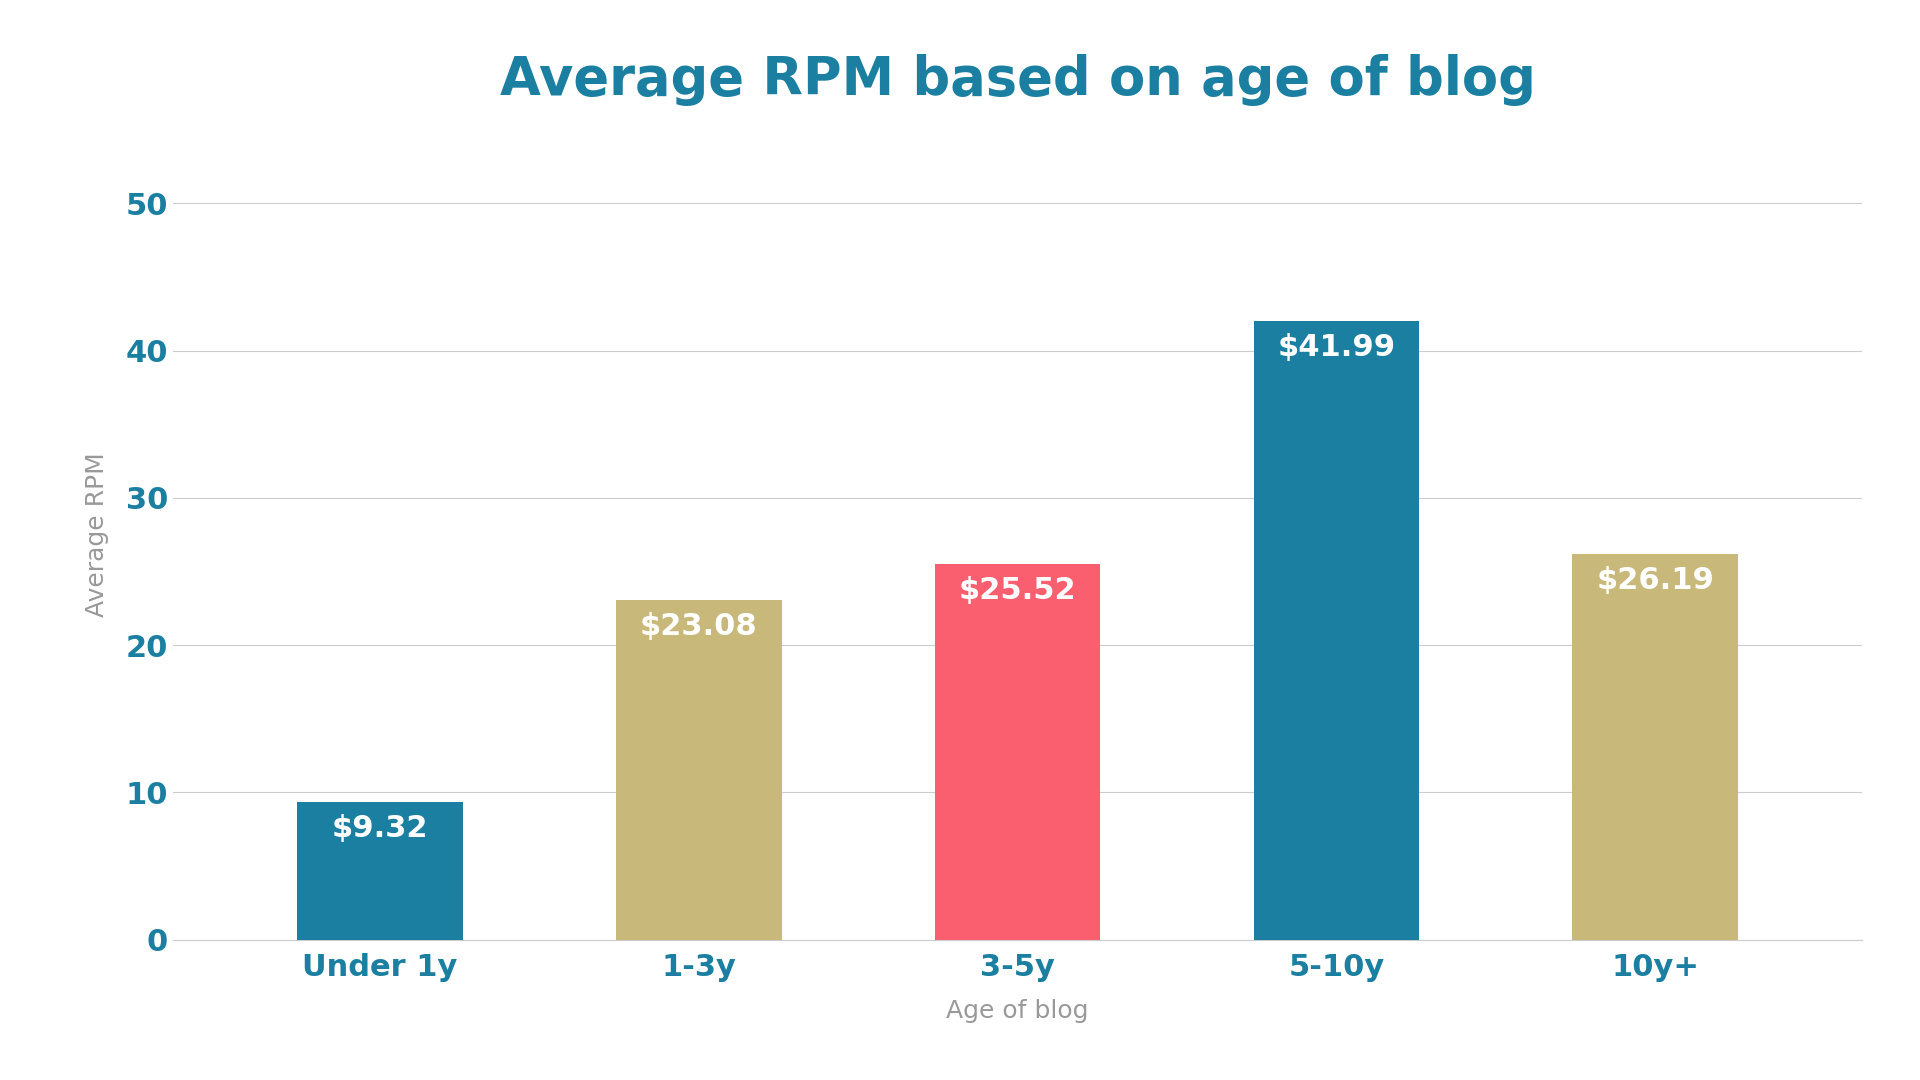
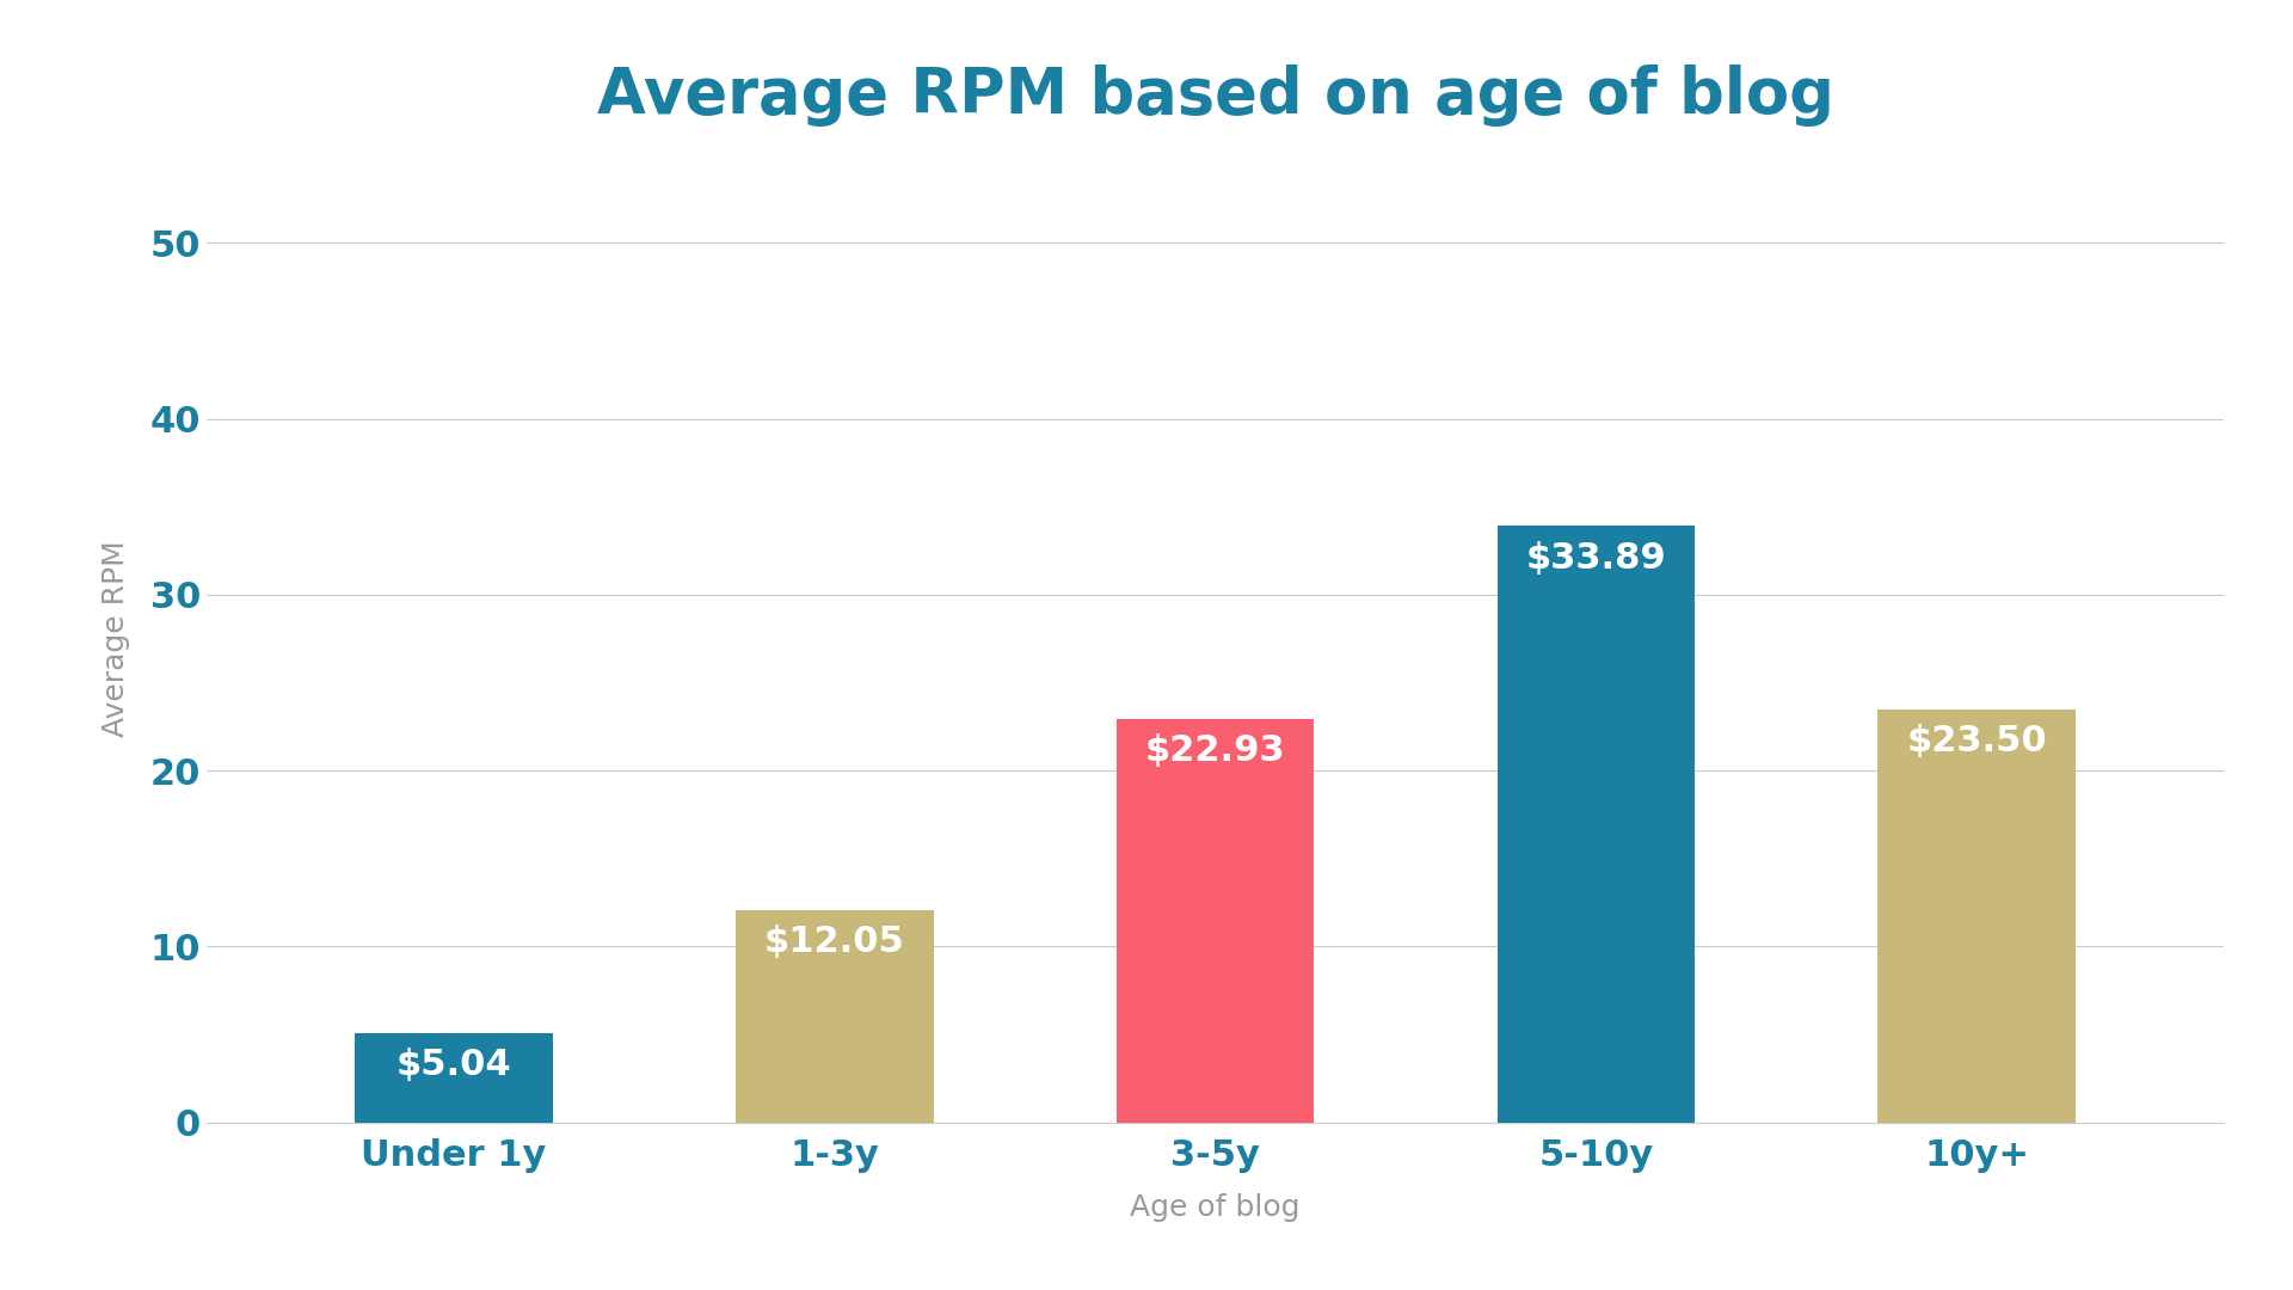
Under 1y: $9.32 -> $5.04
1-3y: $23.08 -> $12.05
3-5y: $25.52 -> $22.93
5-10y: $41.99 -> $33.89
10y+: $26.19 -> $23.50
